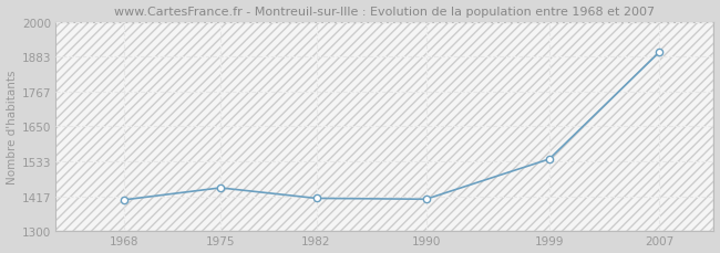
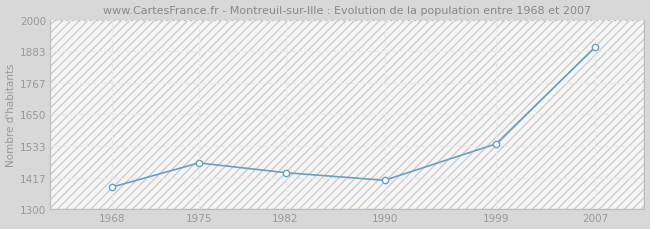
1968: 1405 -> 1382
1975: 1445 -> 1471
1982: 1410 -> 1435
